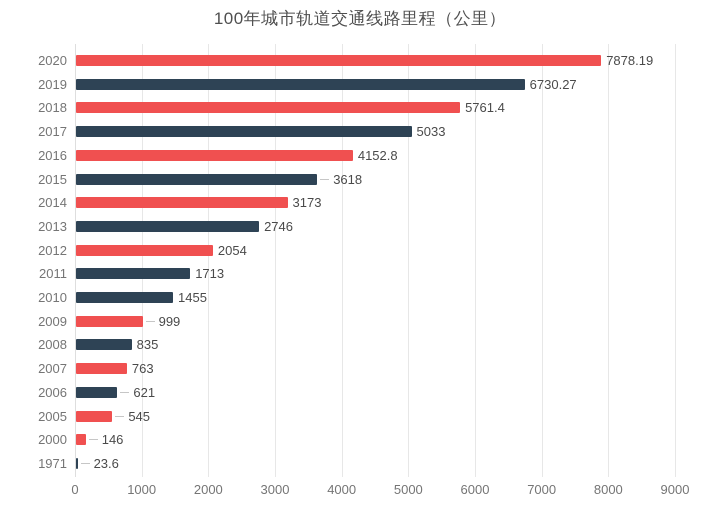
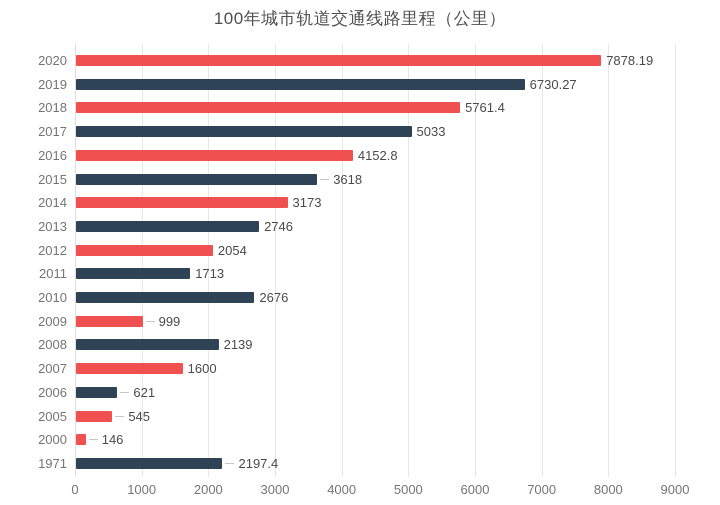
2010: 1455 -> 2676
2008: 835 -> 2139
2007: 763 -> 1600
1971: 23.6 -> 2197.4
